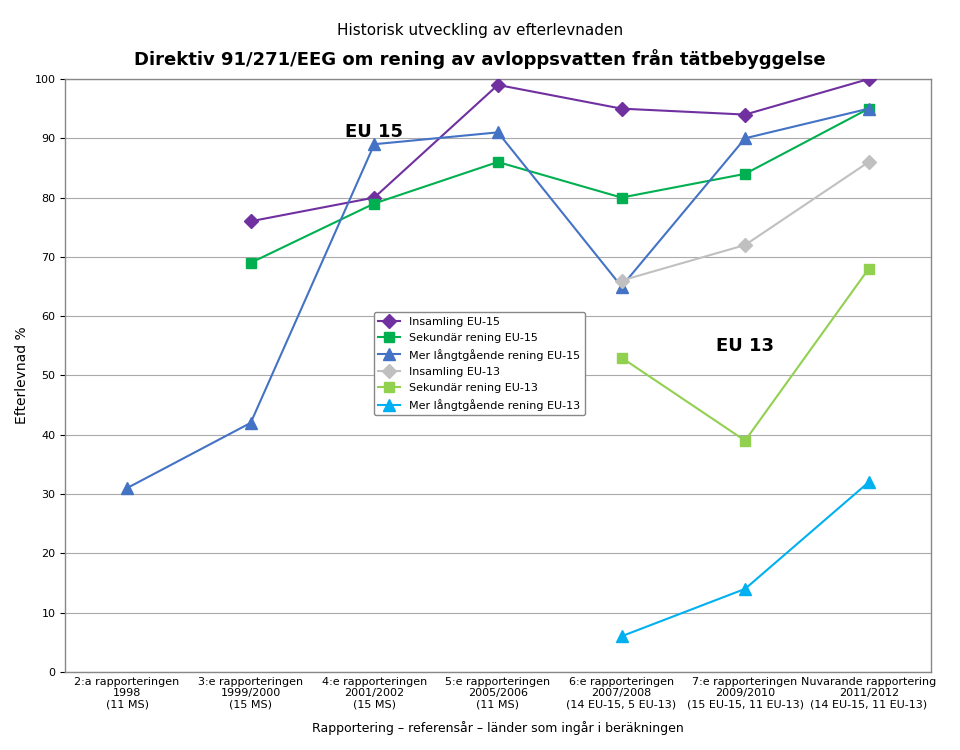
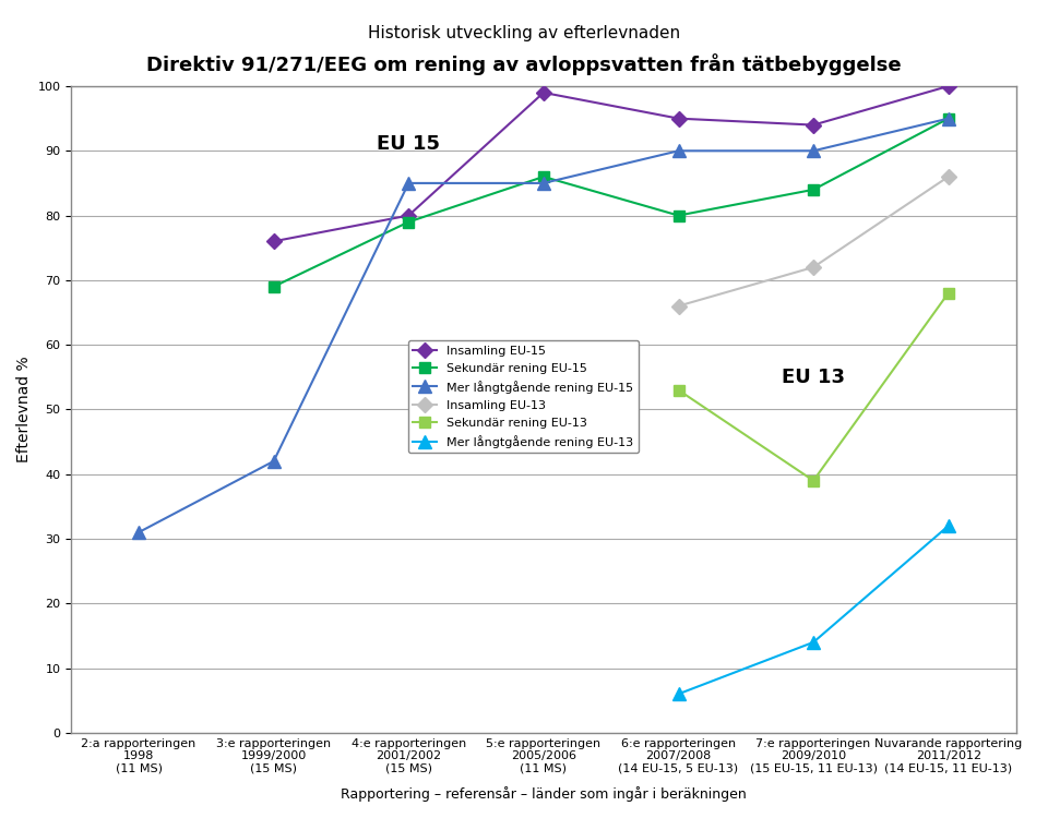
Mer långtgående rening EU-15/4:e rapporteringen 2001/2002 (15 MS): 89 -> 85
Mer långtgående rening EU-15/5:e rapporteringen 2005/2006 (11 MS): 91 -> 85
Mer långtgående rening EU-15/6:e rapporteringen 2007/2008 (14 EU-15, 5 EU-13): 65 -> 90
